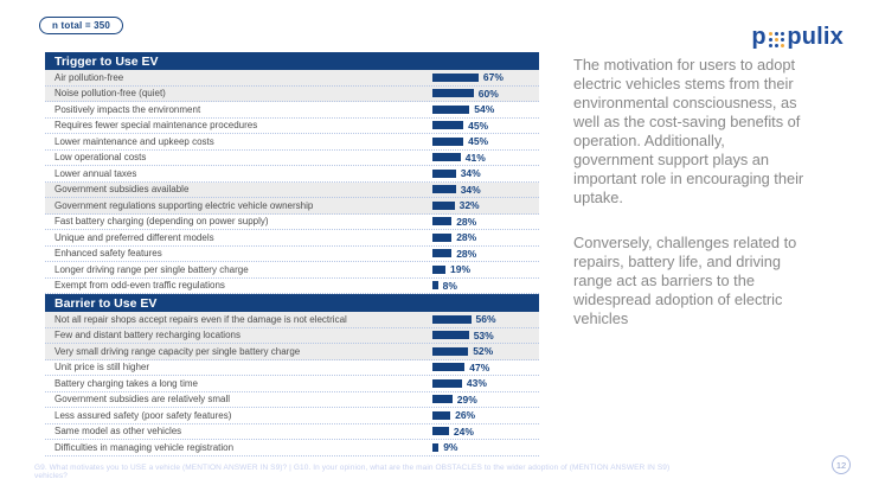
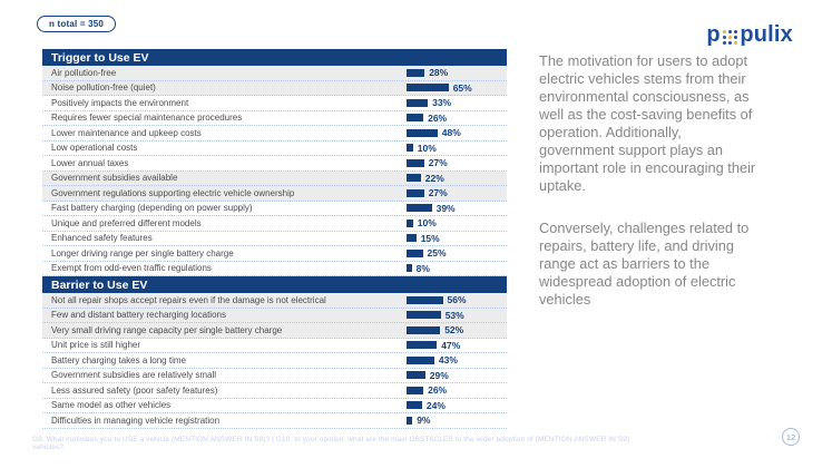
Trigger to Use EV/Air pollution-free: 67% -> 28%
Trigger to Use EV/Noise pollution-free (quiet): 60% -> 65%
Trigger to Use EV/Positively impacts the environment: 54% -> 33%
Trigger to Use EV/Requires fewer special maintenance procedures: 45% -> 26%
Trigger to Use EV/Lower maintenance and upkeep costs: 45% -> 48%
Trigger to Use EV/Low operational costs: 41% -> 10%
Trigger to Use EV/Lower annual taxes: 34% -> 27%
Trigger to Use EV/Government subsidies available: 34% -> 22%
Trigger to Use EV/Government regulations supporting electric vehicle ownership: 32% -> 27%
Trigger to Use EV/Fast battery charging (depending on power supply): 28% -> 39%
Trigger to Use EV/Unique and preferred different models: 28% -> 10%
Trigger to Use EV/Enhanced safety features: 28% -> 15%
Trigger to Use EV/Longer driving range per single battery charge: 19% -> 25%
